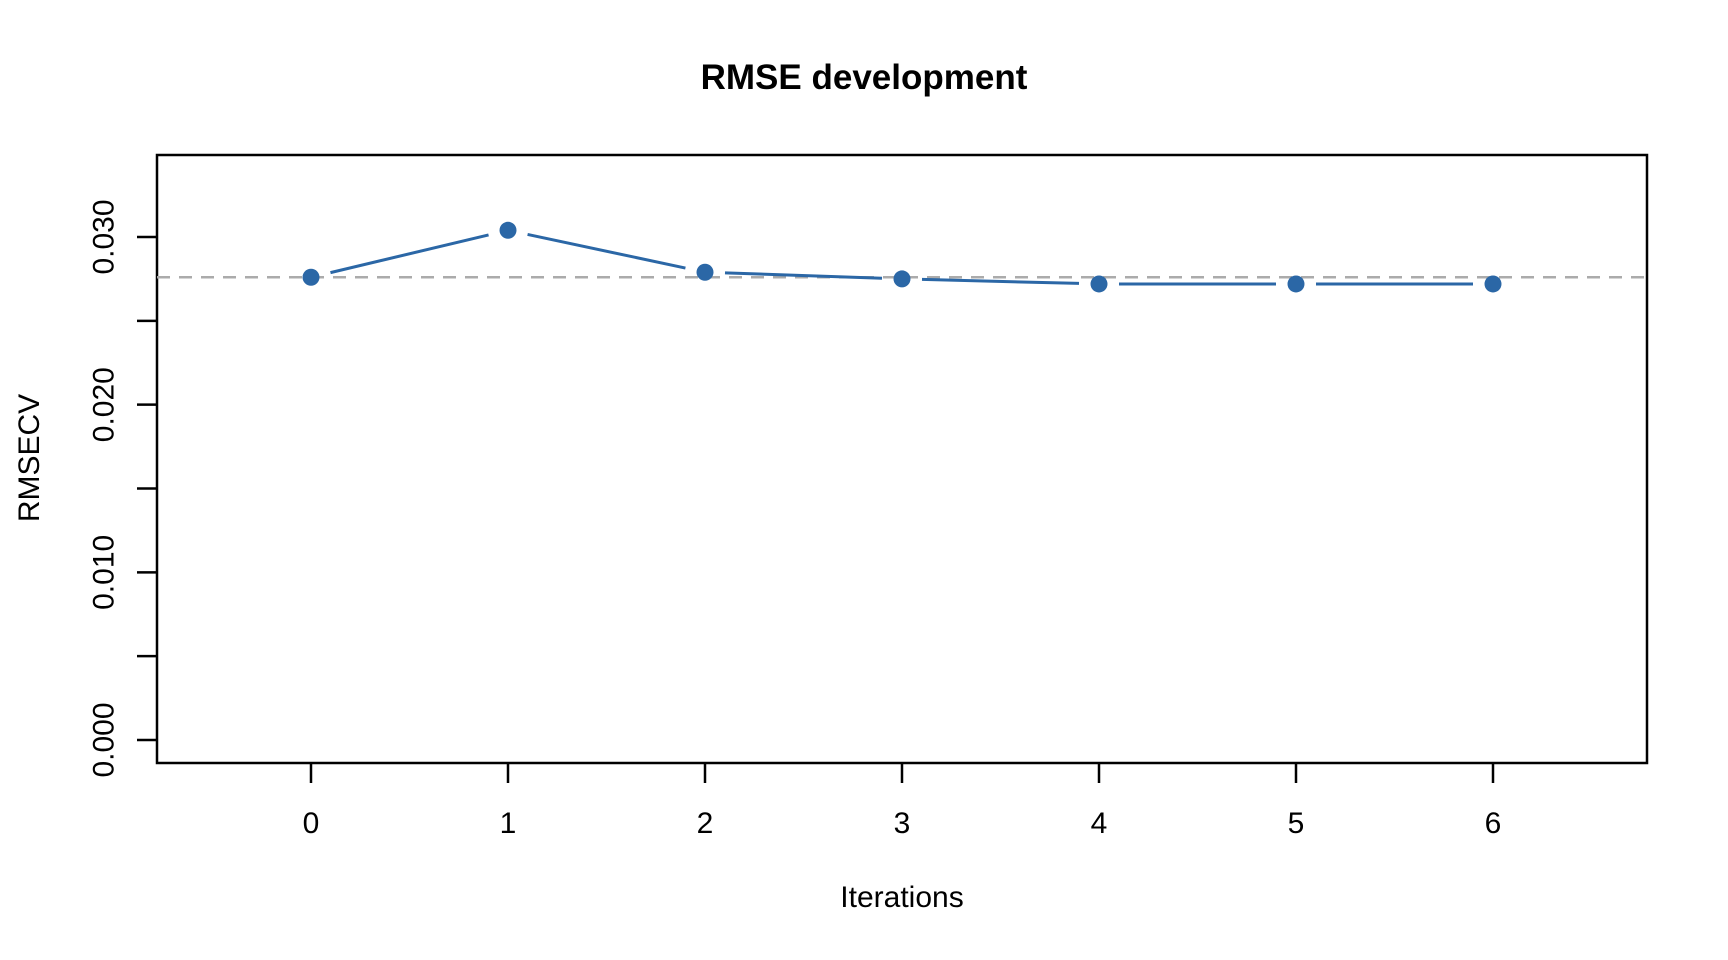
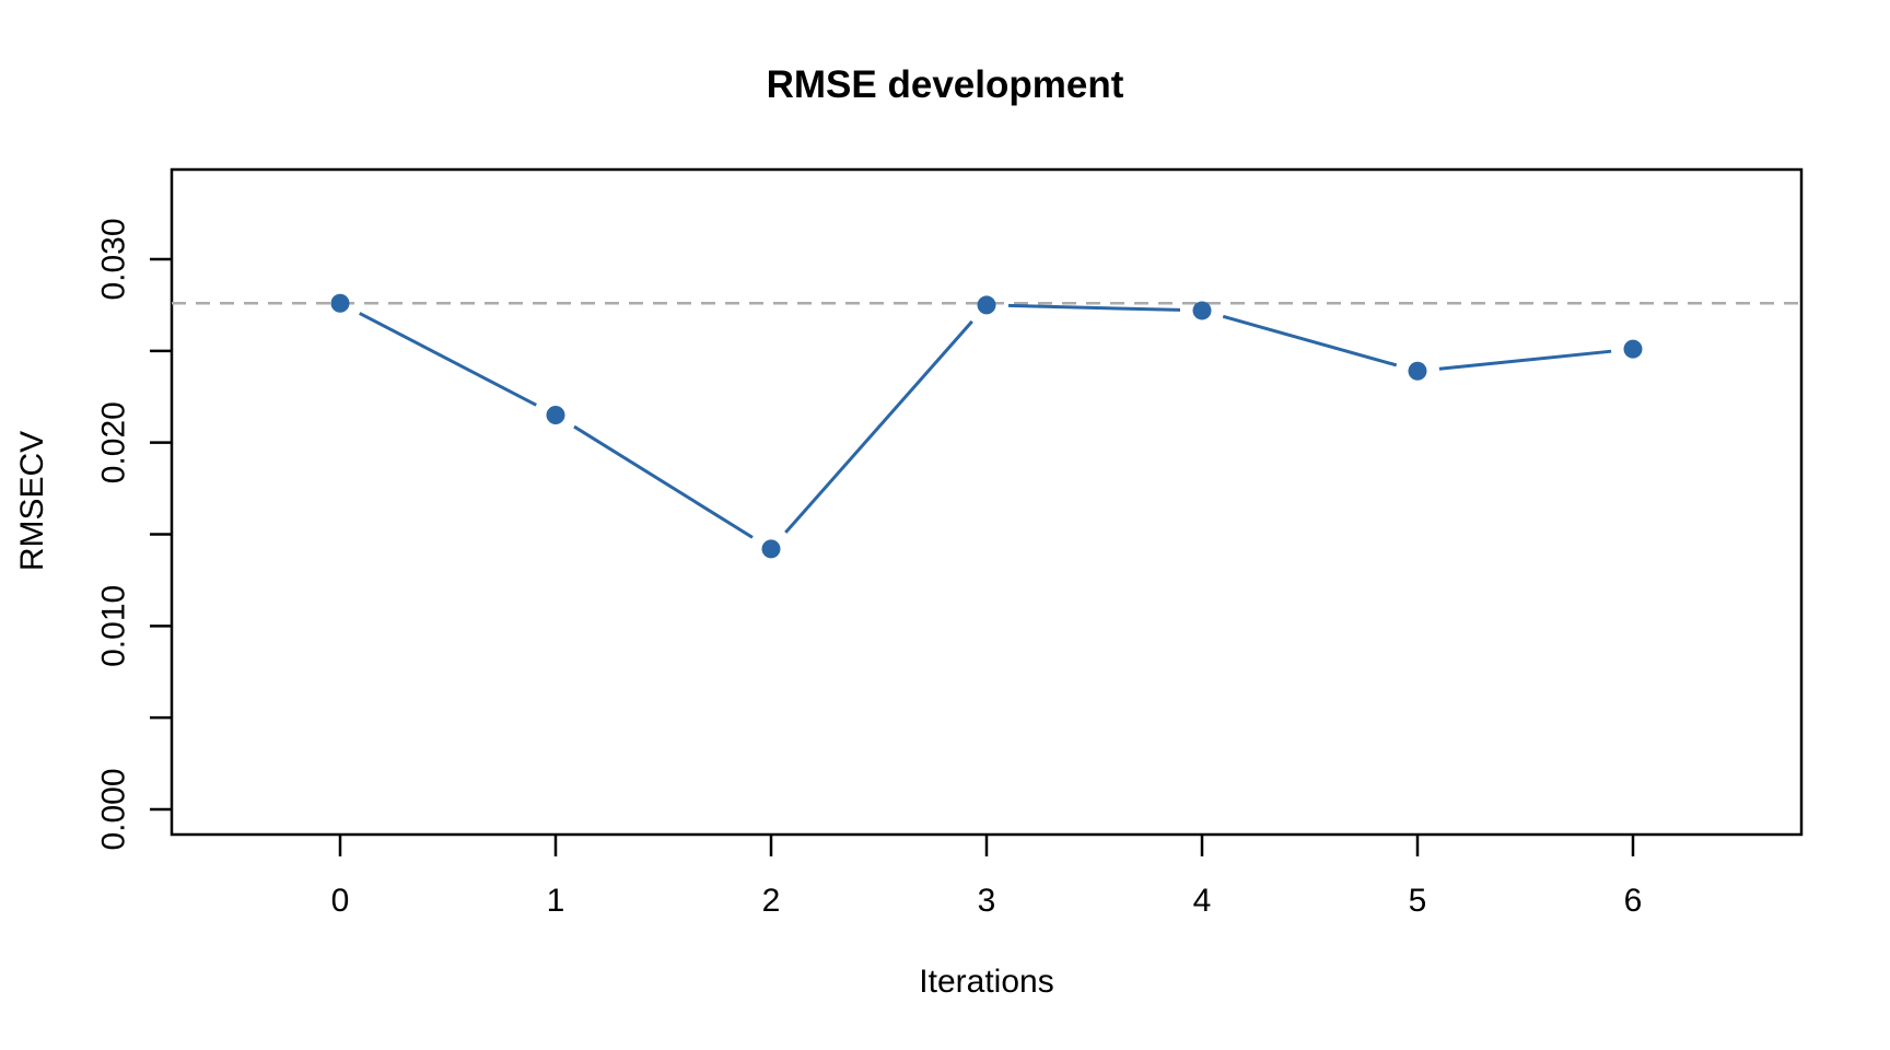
1: 0.0304 -> 0.0215
2: 0.0279 -> 0.0142
5: 0.0272 -> 0.0239
6: 0.0272 -> 0.0251
